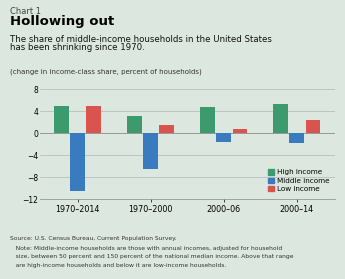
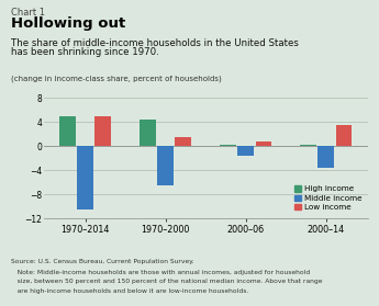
High income/1970–2000: 3.2 -> 4.5
High income/2000–06: 4.8 -> 0.3
High income/2000–14: 5.4 -> 0.3
Middle income/2000–14: -1.8 -> -3.5
Low income/2000–14: 2.4 -> 3.5
